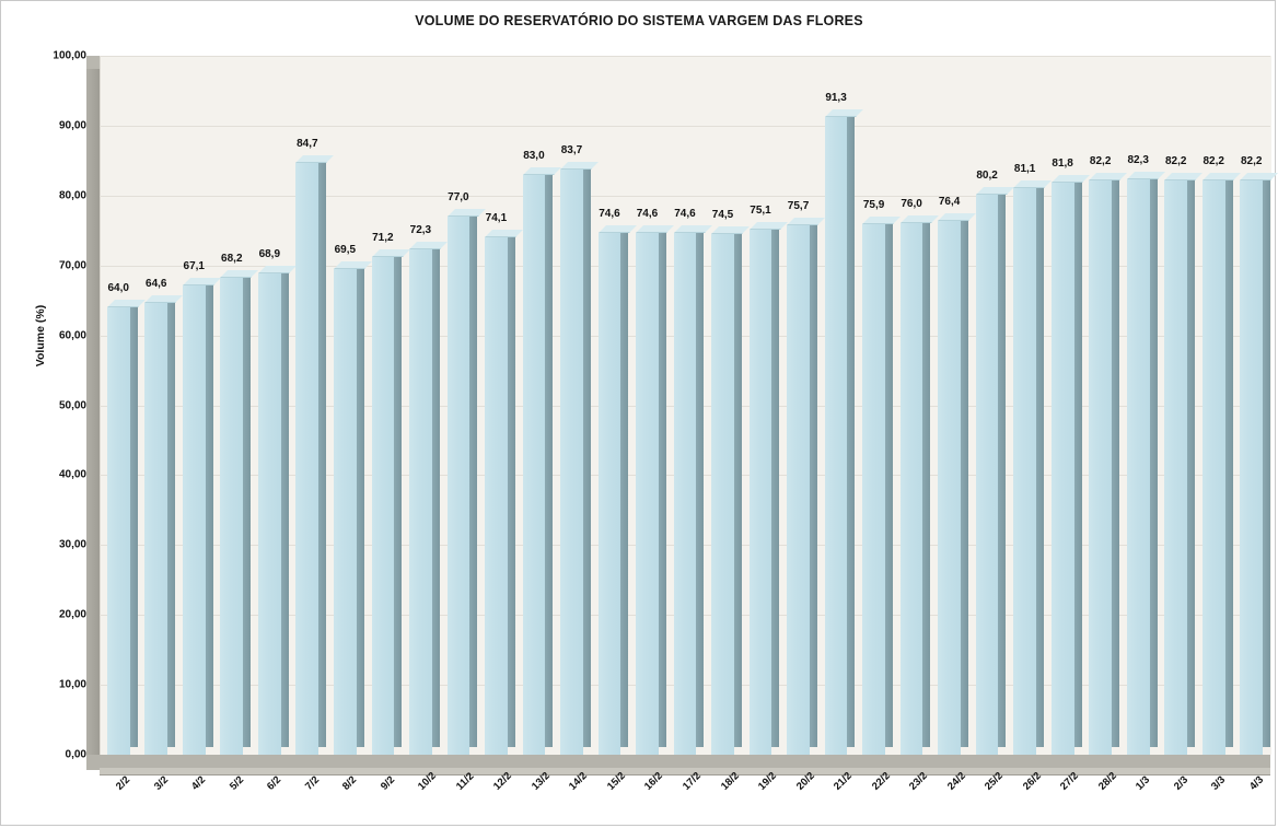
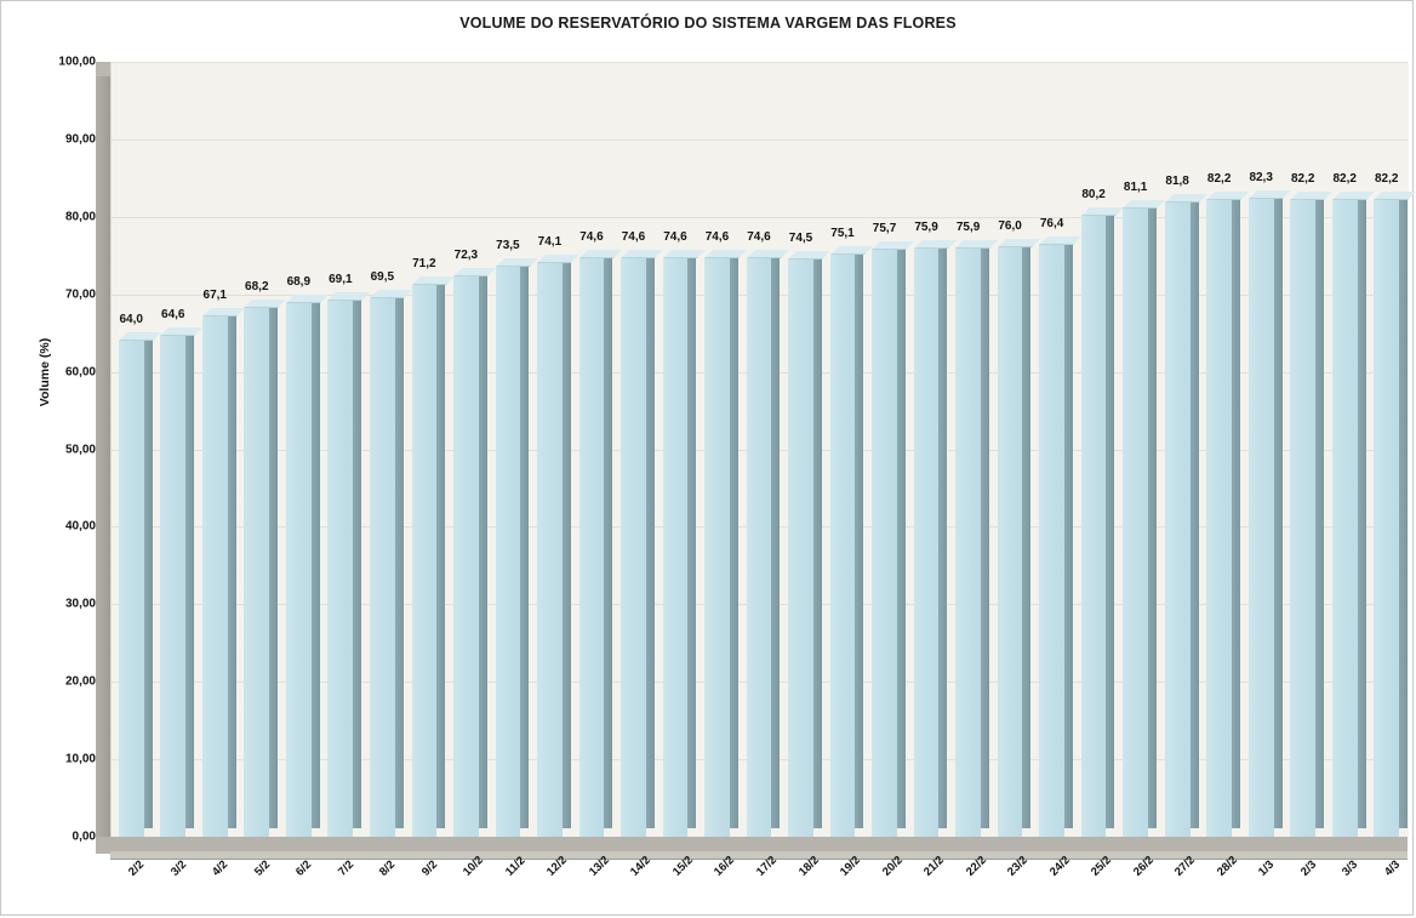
7/2: 84,7 -> 69,1
11/2: 77,0 -> 73,5
13/2: 83,0 -> 74,6
14/2: 83,7 -> 74,6
21/2: 91,3 -> 75,9
